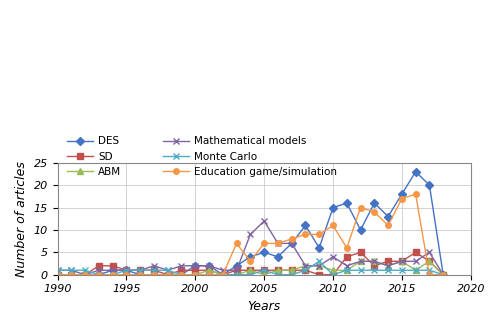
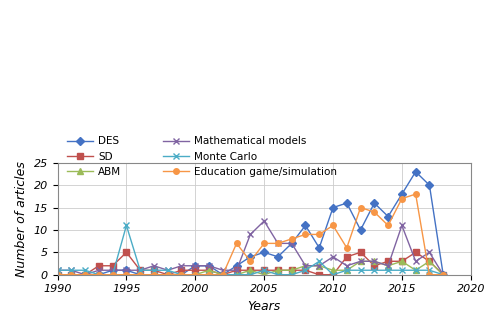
SD/1995: 1 -> 5
Monte Carlo/1995: 1 -> 11
Mathematical models/2015: 3 -> 11
